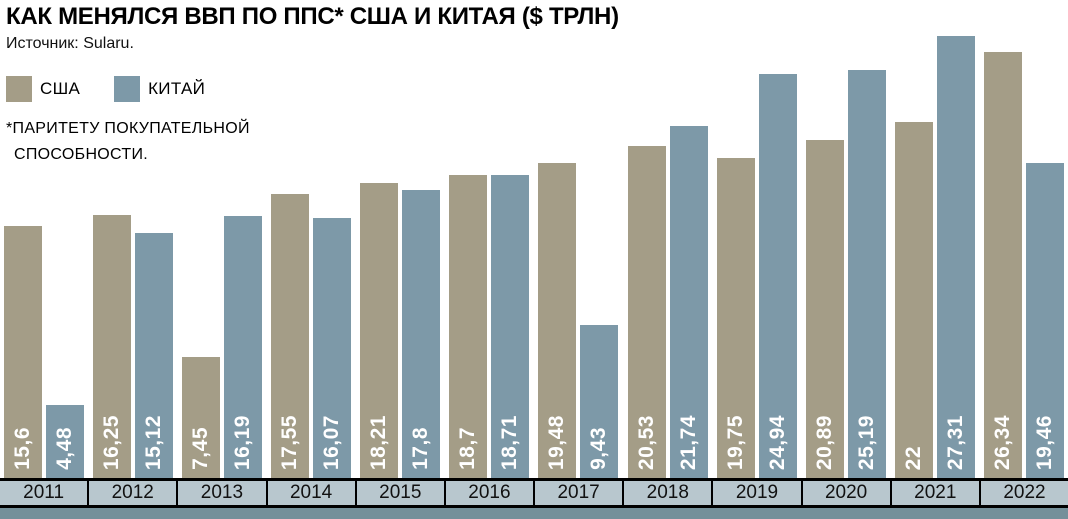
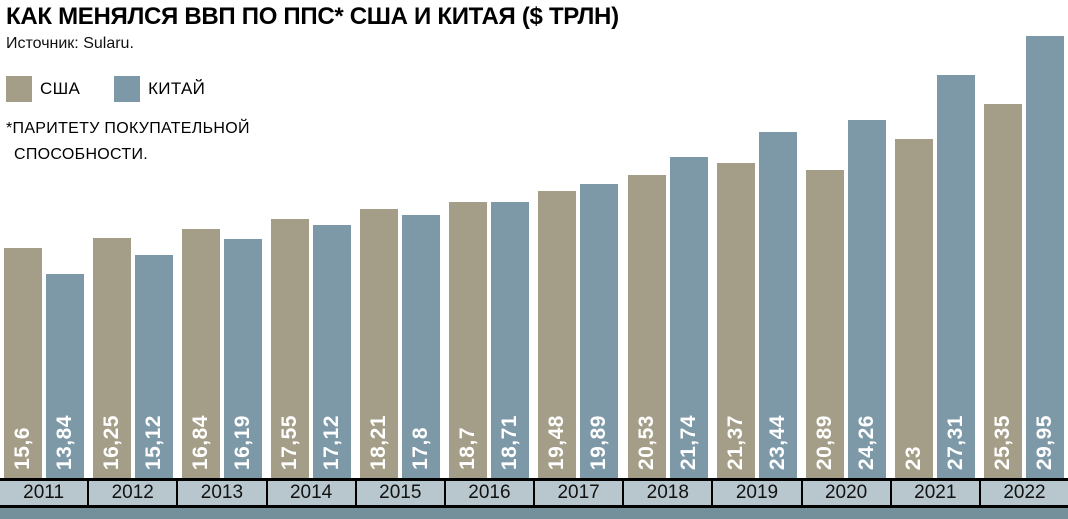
КИТАЙ/2011: 4,48 -> 13,84
США/2013: 7,45 -> 16,84
КИТАЙ/2014: 16,07 -> 17,12
КИТАЙ/2017: 9,43 -> 19,89
США/2019: 19,75 -> 21,37
КИТАЙ/2019: 24,94 -> 23,44
КИТАЙ/2020: 25,19 -> 24,26
США/2021: 22 -> 23
США/2022: 26,34 -> 25,35
КИТАЙ/2022: 19,46 -> 29,95
